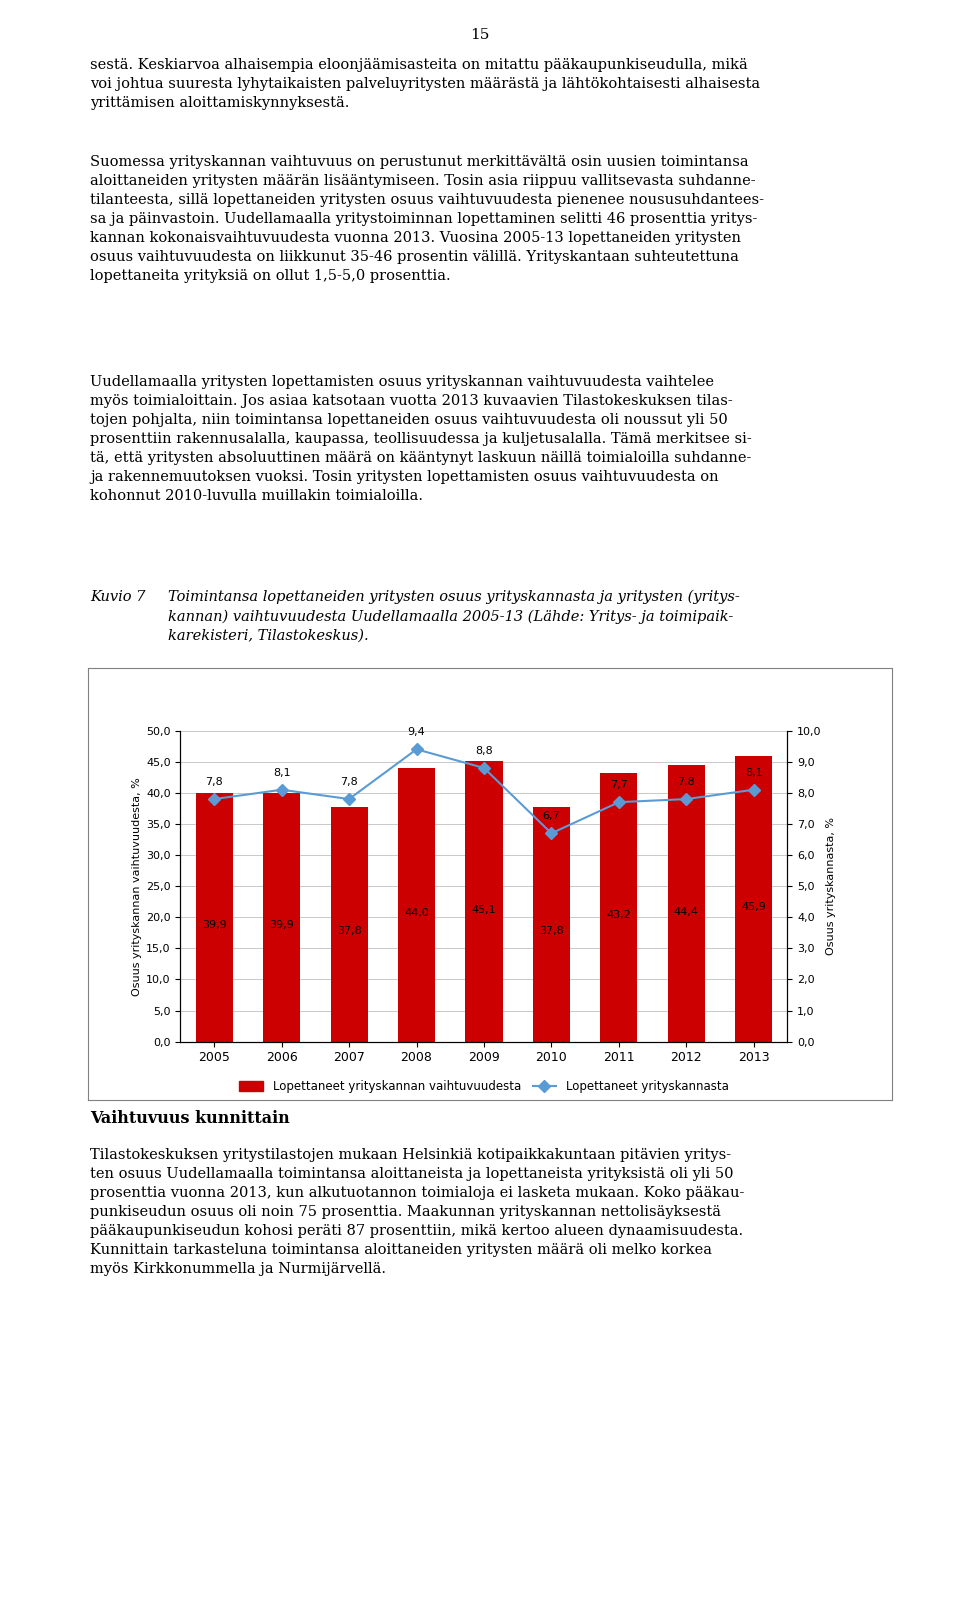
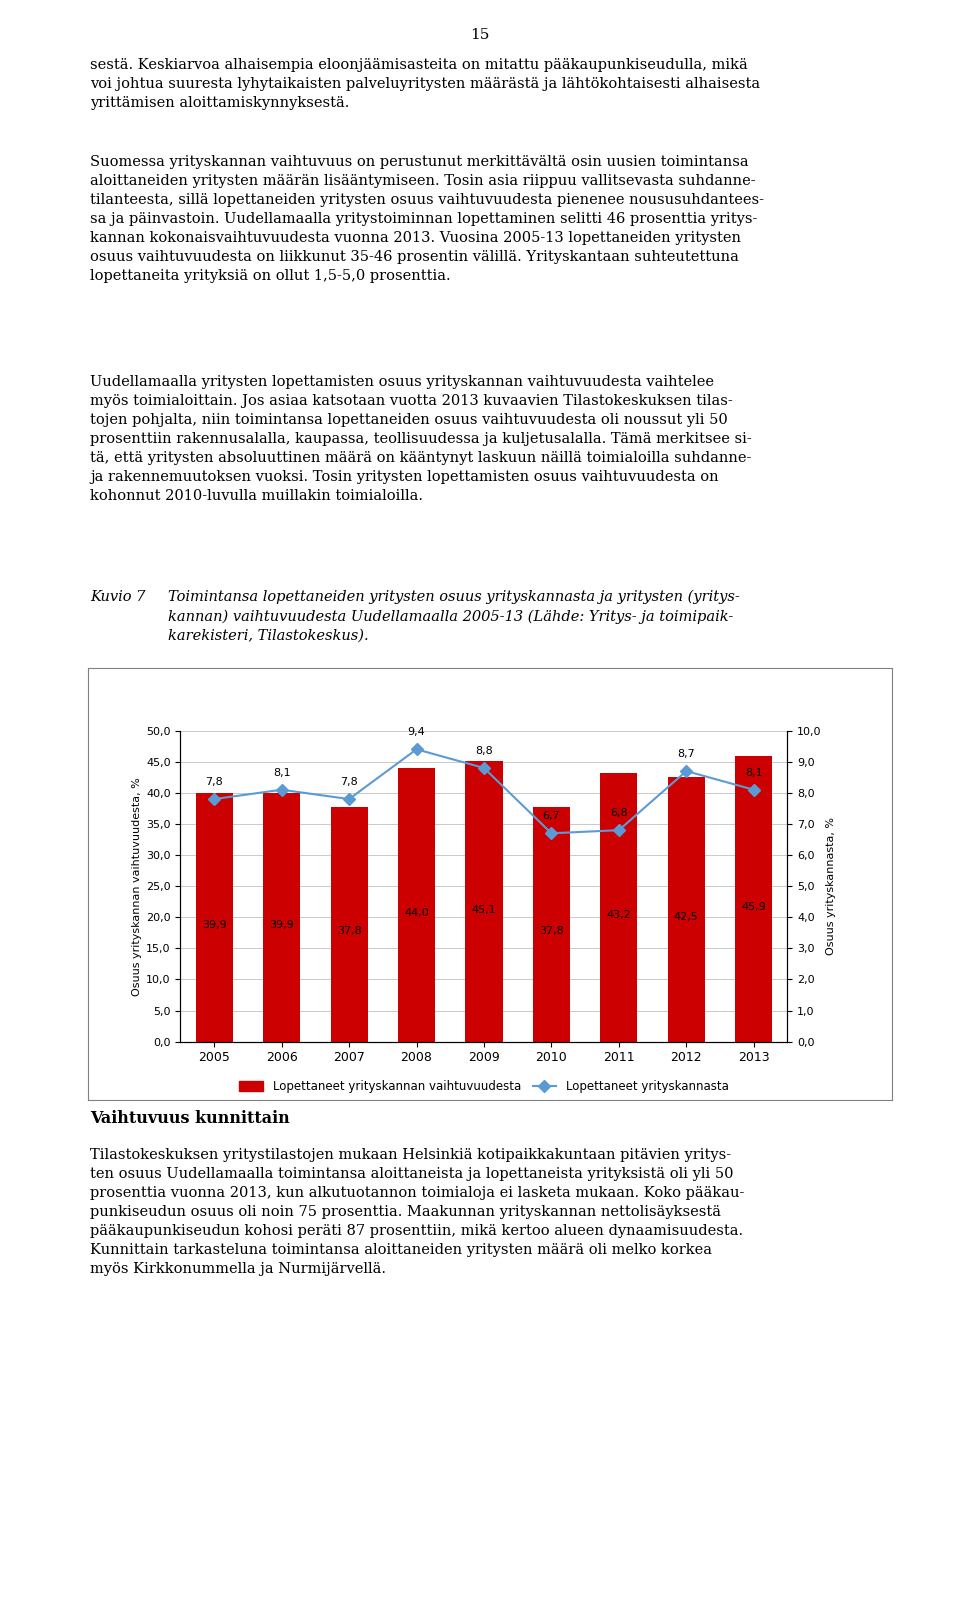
Lopettaneet yrityskannasta/2011: 7,7 -> 6,8
Lopettaneet yrityskannan vaihtuvuudesta/2012: 44,4 -> 42,5
Lopettaneet yrityskannasta/2012: 7,8 -> 8,7
